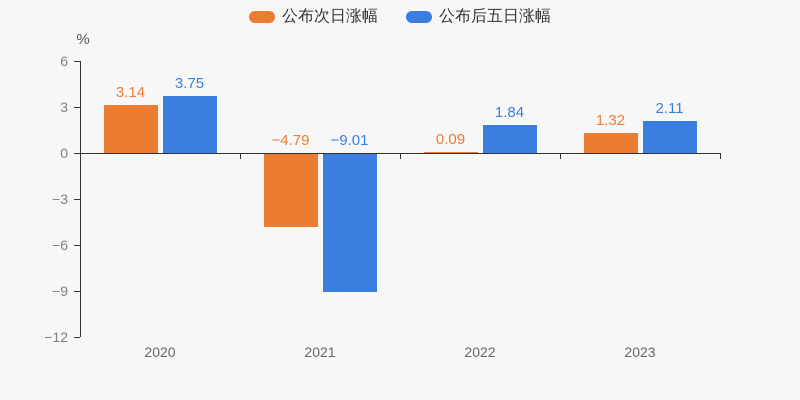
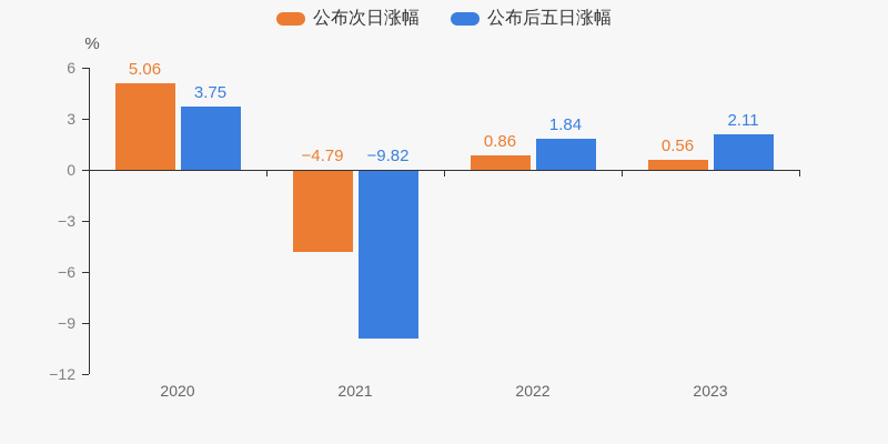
公布次日涨幅/2020: 3.14 -> 5.06
公布后五日涨幅/2021: −9.01 -> −9.82
公布次日涨幅/2022: 0.09 -> 0.86
公布次日涨幅/2023: 1.32 -> 0.56
